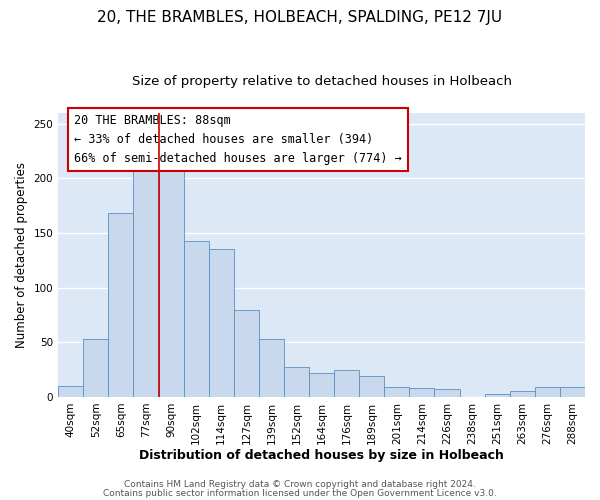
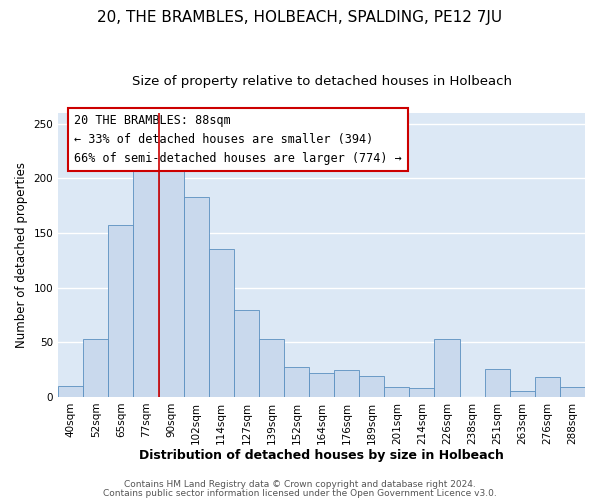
65sqm: 168 -> 157
102sqm: 143 -> 183
226sqm: 7 -> 53
251sqm: 3 -> 26
276sqm: 9 -> 18
